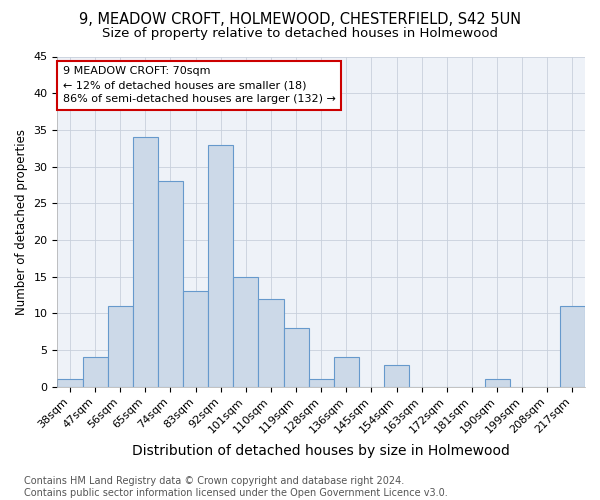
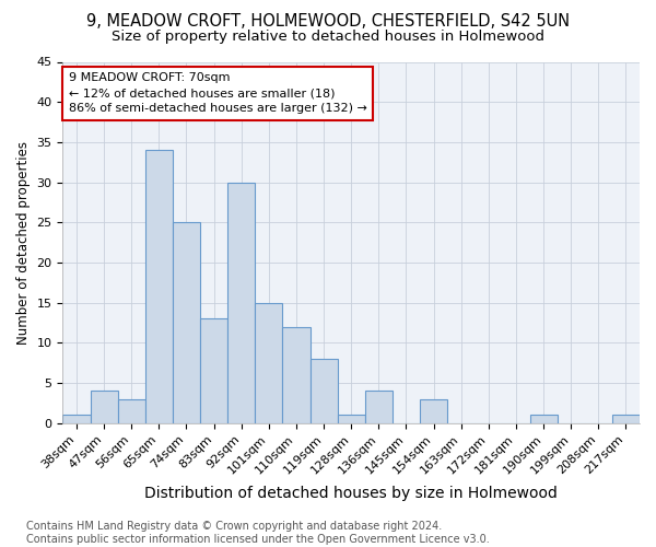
56sqm: 11 -> 3
74sqm: 28 -> 25
92sqm: 33 -> 30
217sqm: 11 -> 1
